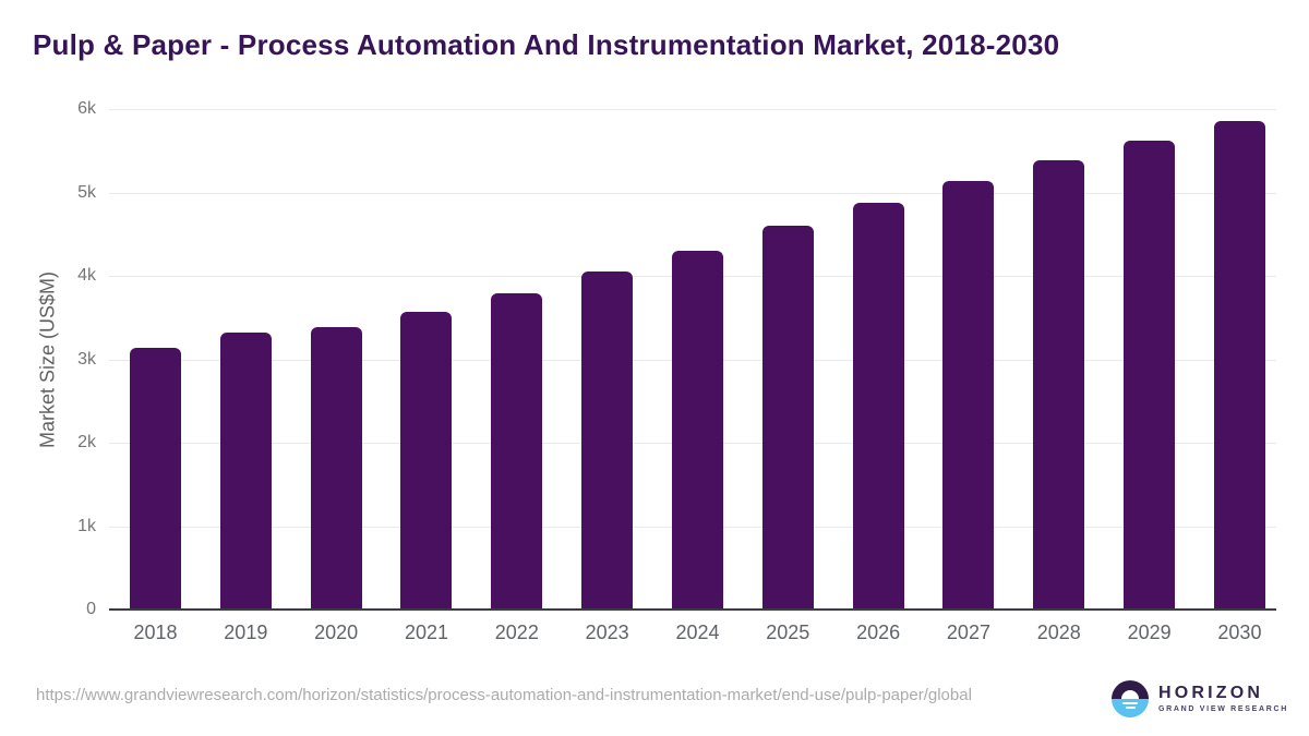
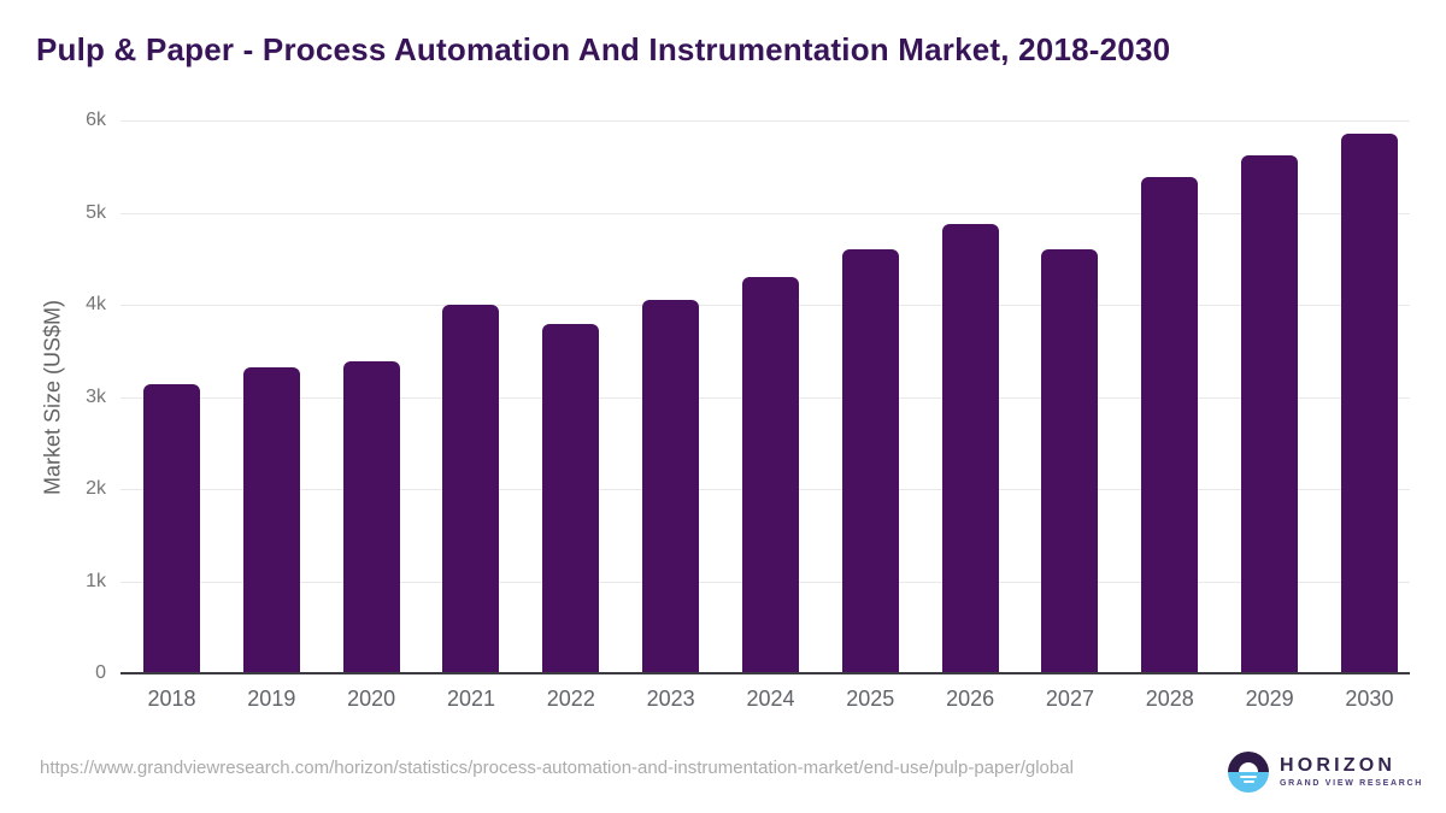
2021: 3.6k -> 4.0k
2027: 5.1k -> 4.6k
